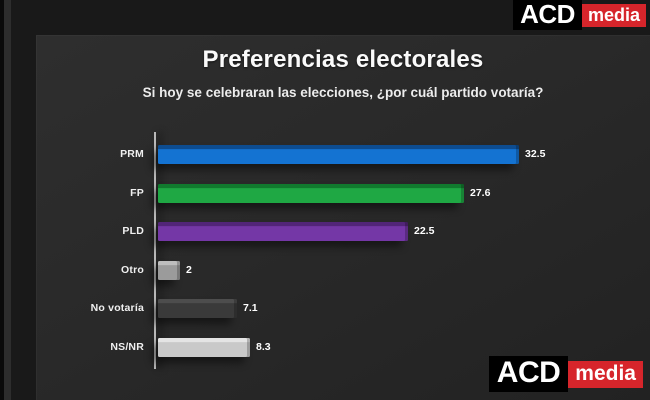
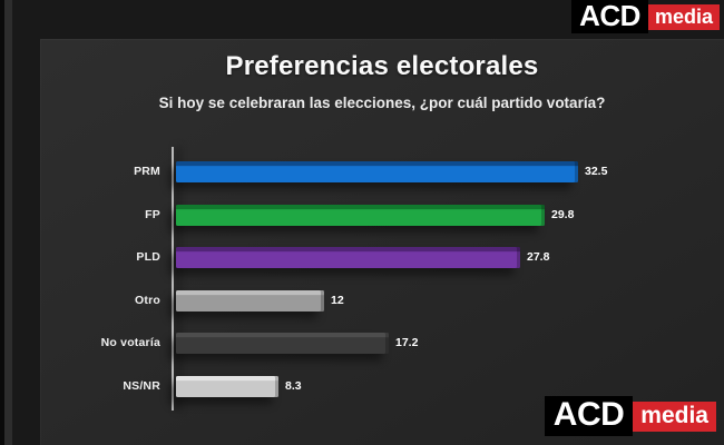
FP: 27.6 -> 29.8
PLD: 22.5 -> 27.8
Otro: 2 -> 12
No votaría: 7.1 -> 17.2
